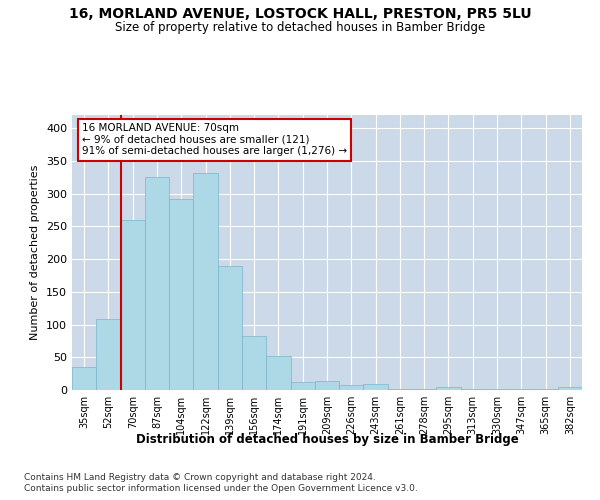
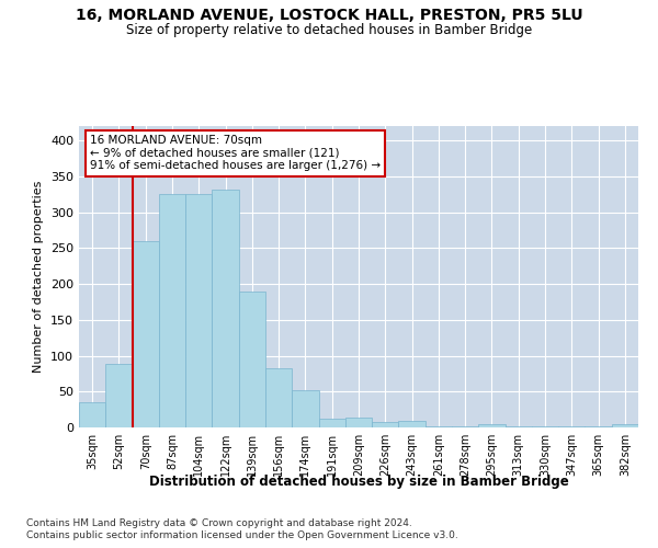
52sqm: 108 -> 88
104sqm: 292 -> 325
